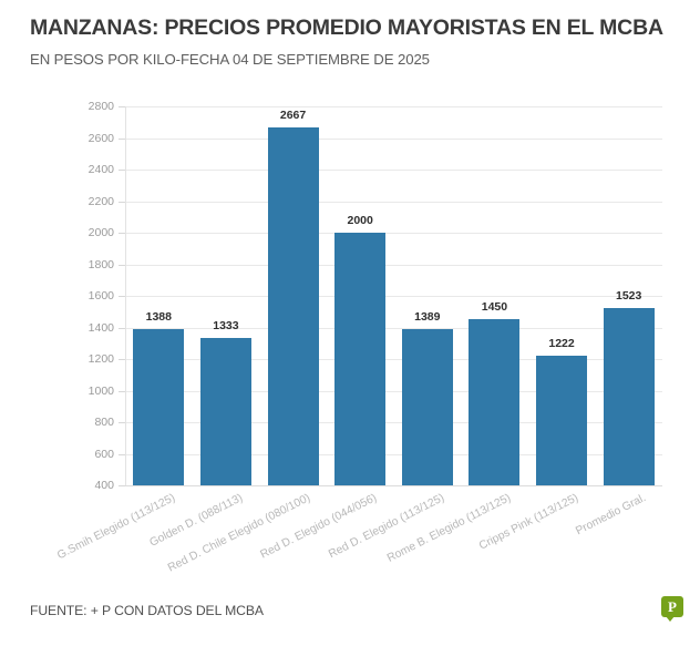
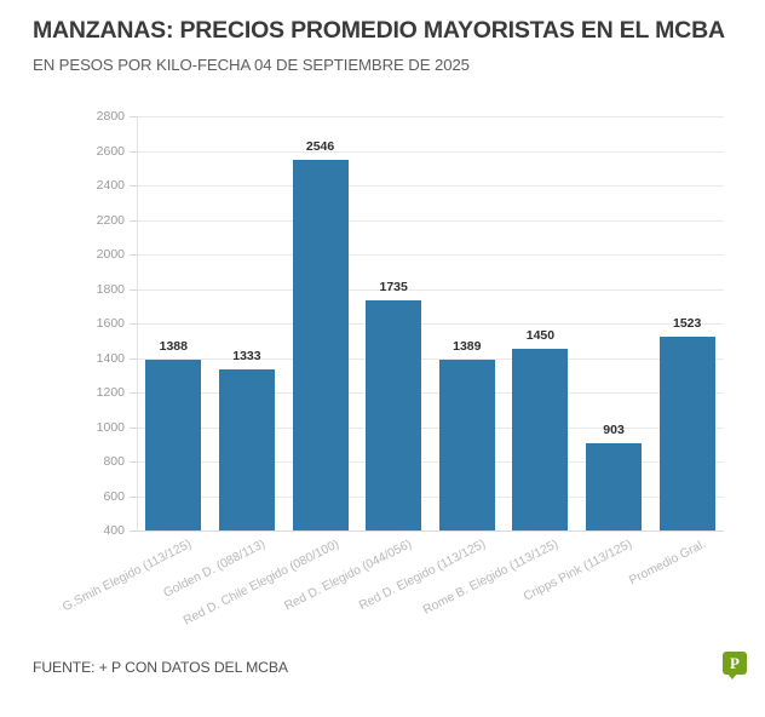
Red D. Chile Elegido (080/100): 2667 -> 2546
Red D. Elegido (044/056): 2000 -> 1735
Cripps Pink (113/125): 1222 -> 903
